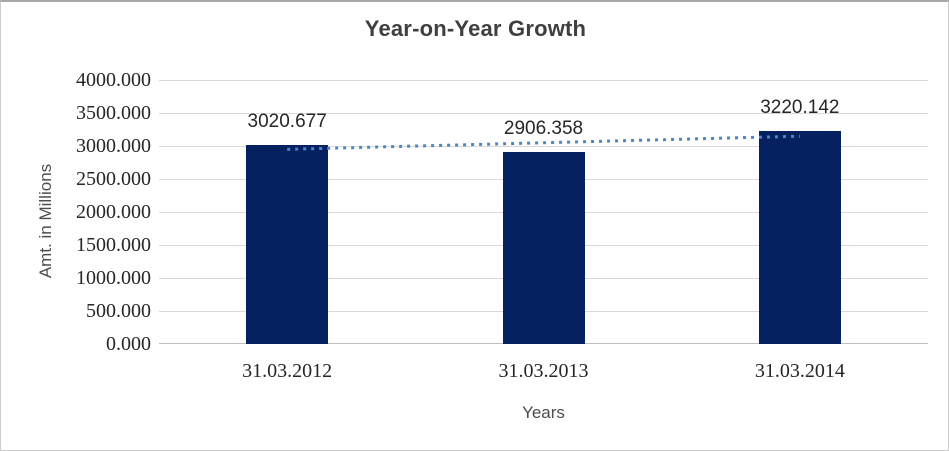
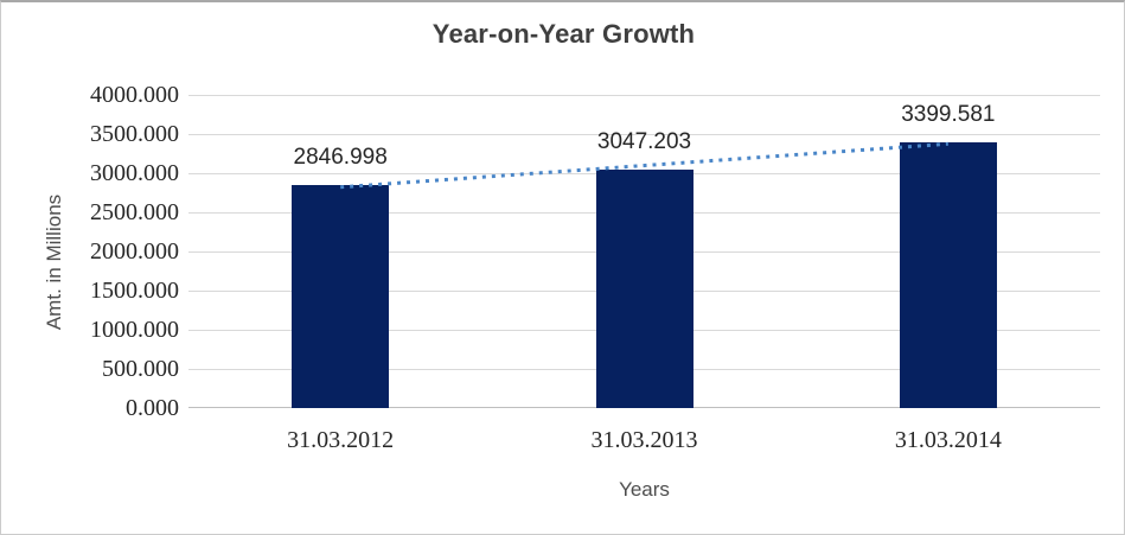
31.03.2012: 3020.677 -> 2846.998
31.03.2013: 2906.358 -> 3047.203
31.03.2014: 3220.142 -> 3399.581
